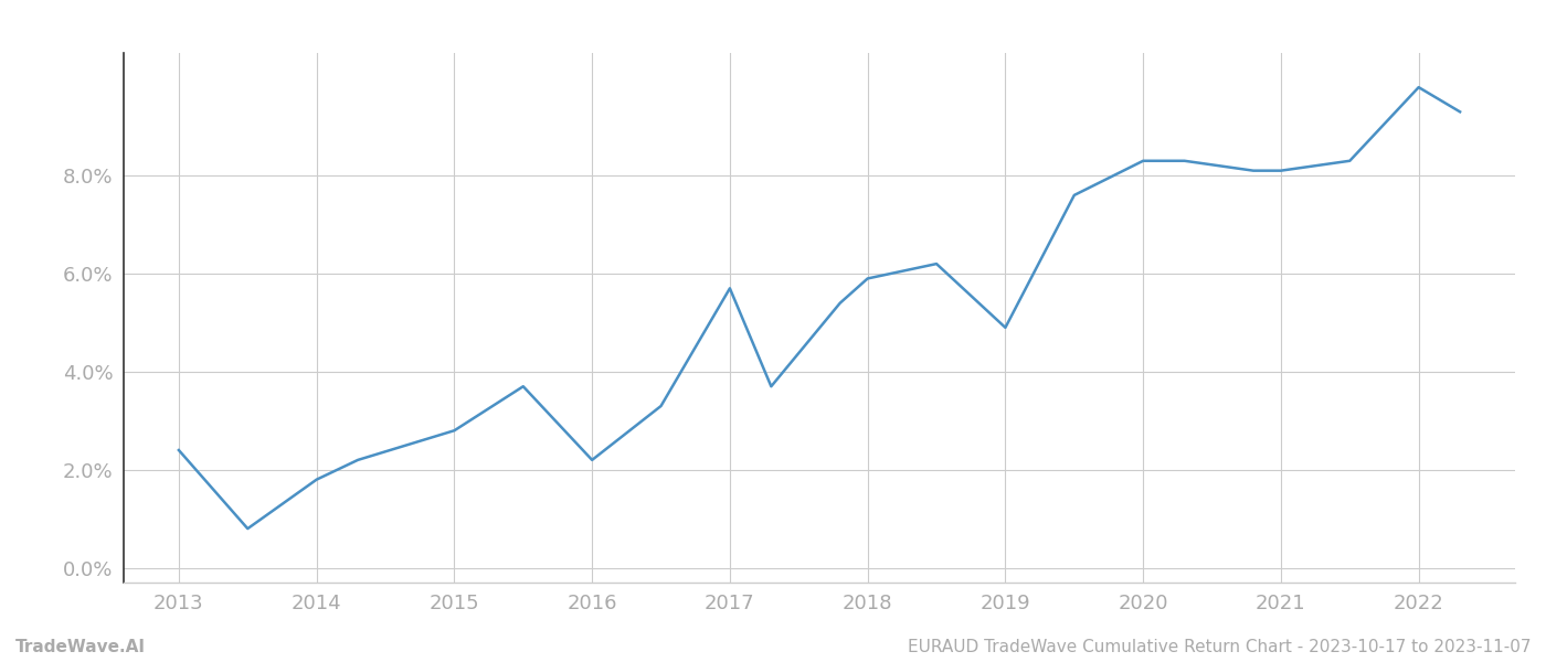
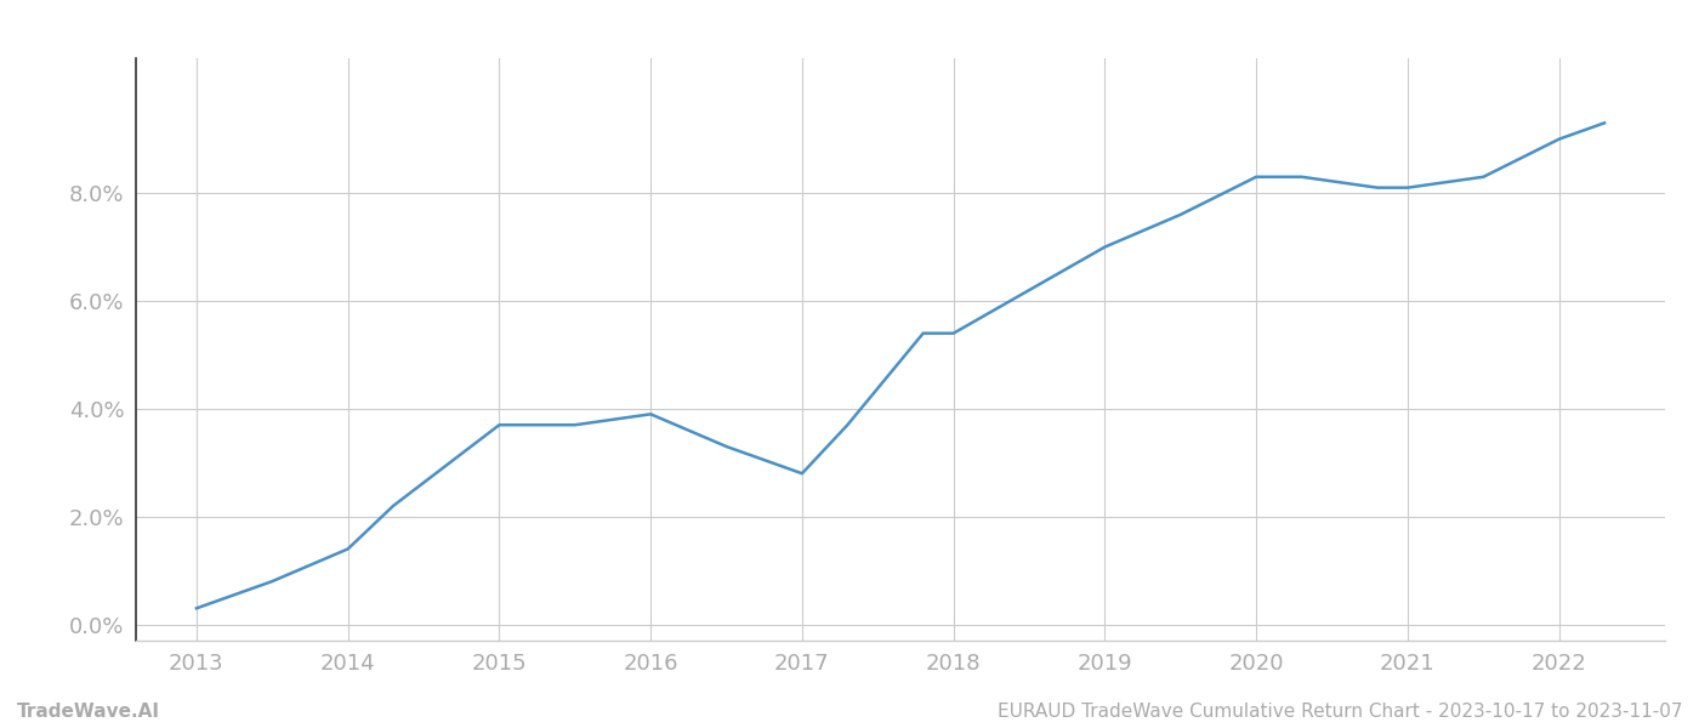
2013: 2.4% -> 0.3%
2014: 1.8% -> 1.4%
2015: 2.8% -> 3.7%
2016: 2.2% -> 3.9%
2017: 5.7% -> 2.8%
2018: 5.9% -> 5.4%
2019: 4.9% -> 7.0%
2022: 9.8% -> 9.0%
